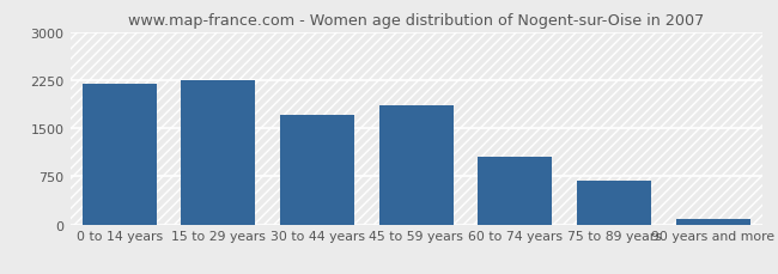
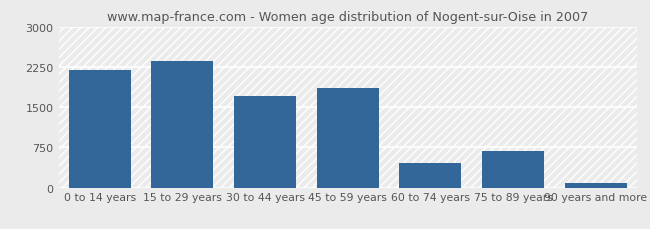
15 to 29 years: 2260 -> 2360
60 to 74 years: 1060 -> 460
